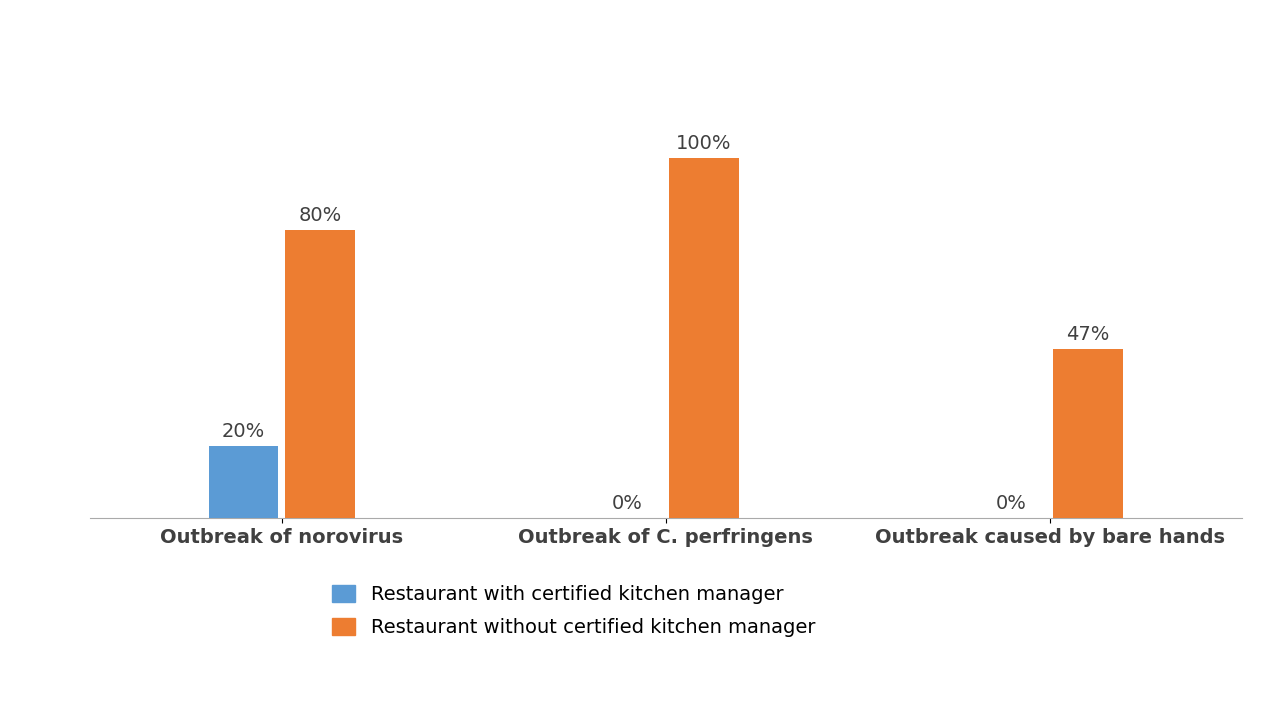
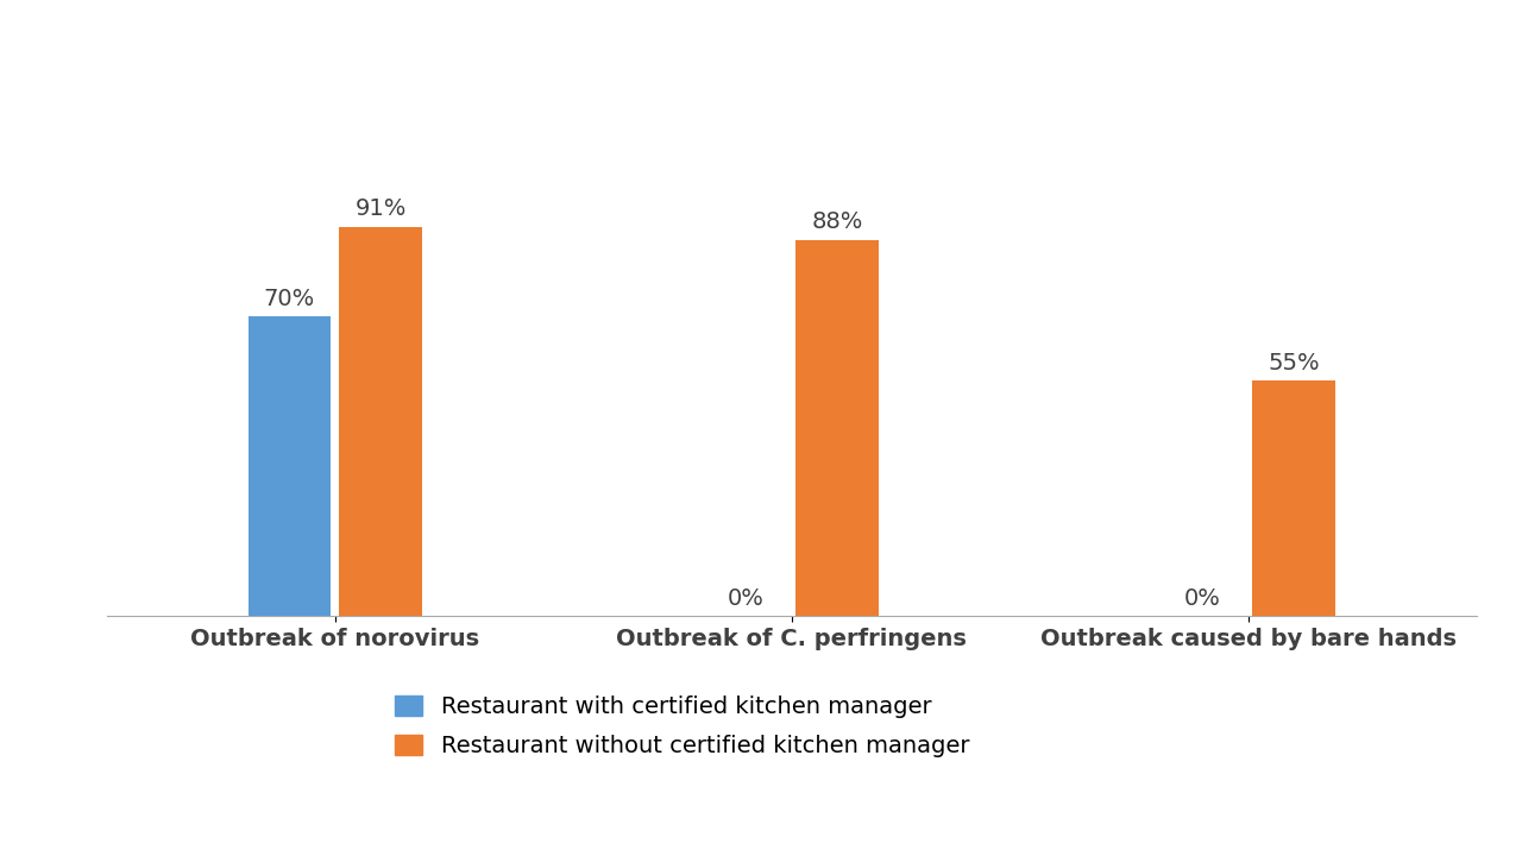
Restaurant with certified kitchen manager/Outbreak of norovirus: 20% -> 70%
Restaurant without certified kitchen manager/Outbreak of norovirus: 80% -> 91%
Restaurant without certified kitchen manager/Outbreak of C. perfringens: 100% -> 88%
Restaurant without certified kitchen manager/Outbreak caused by bare hands: 47% -> 55%
